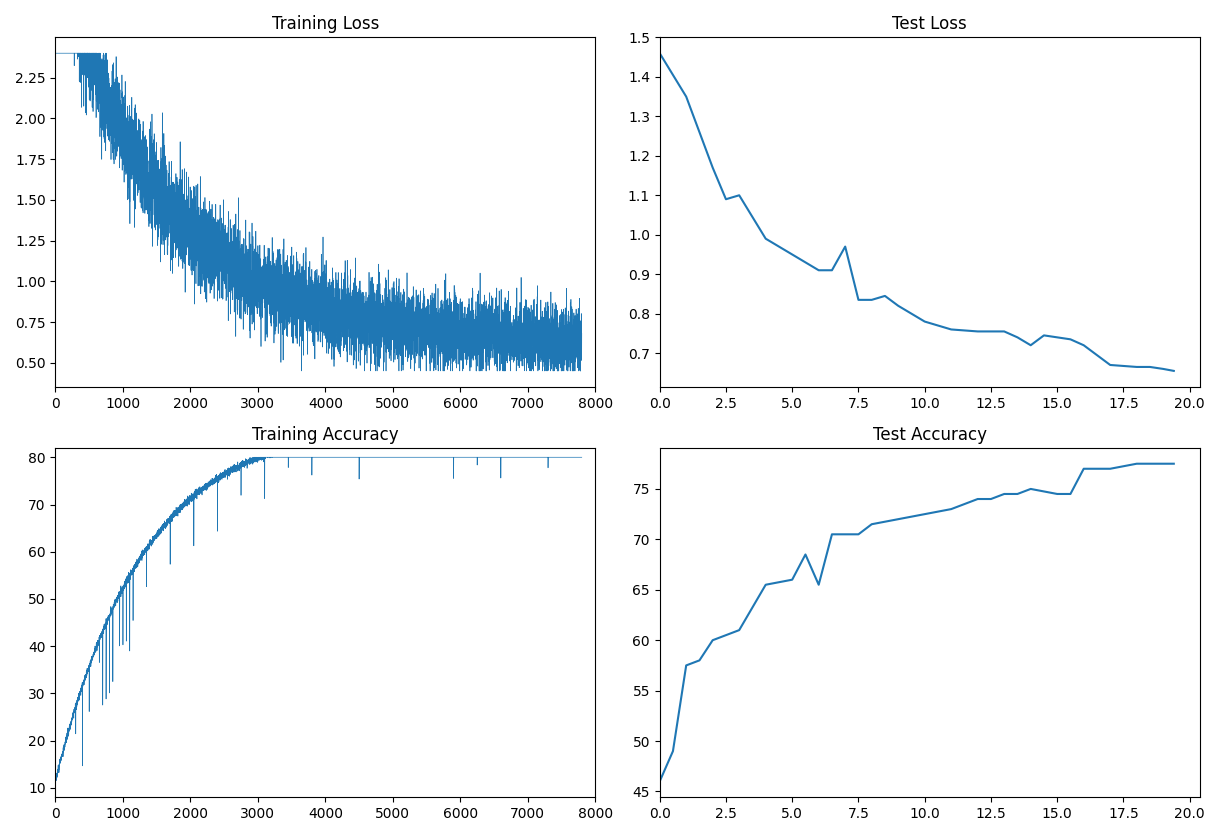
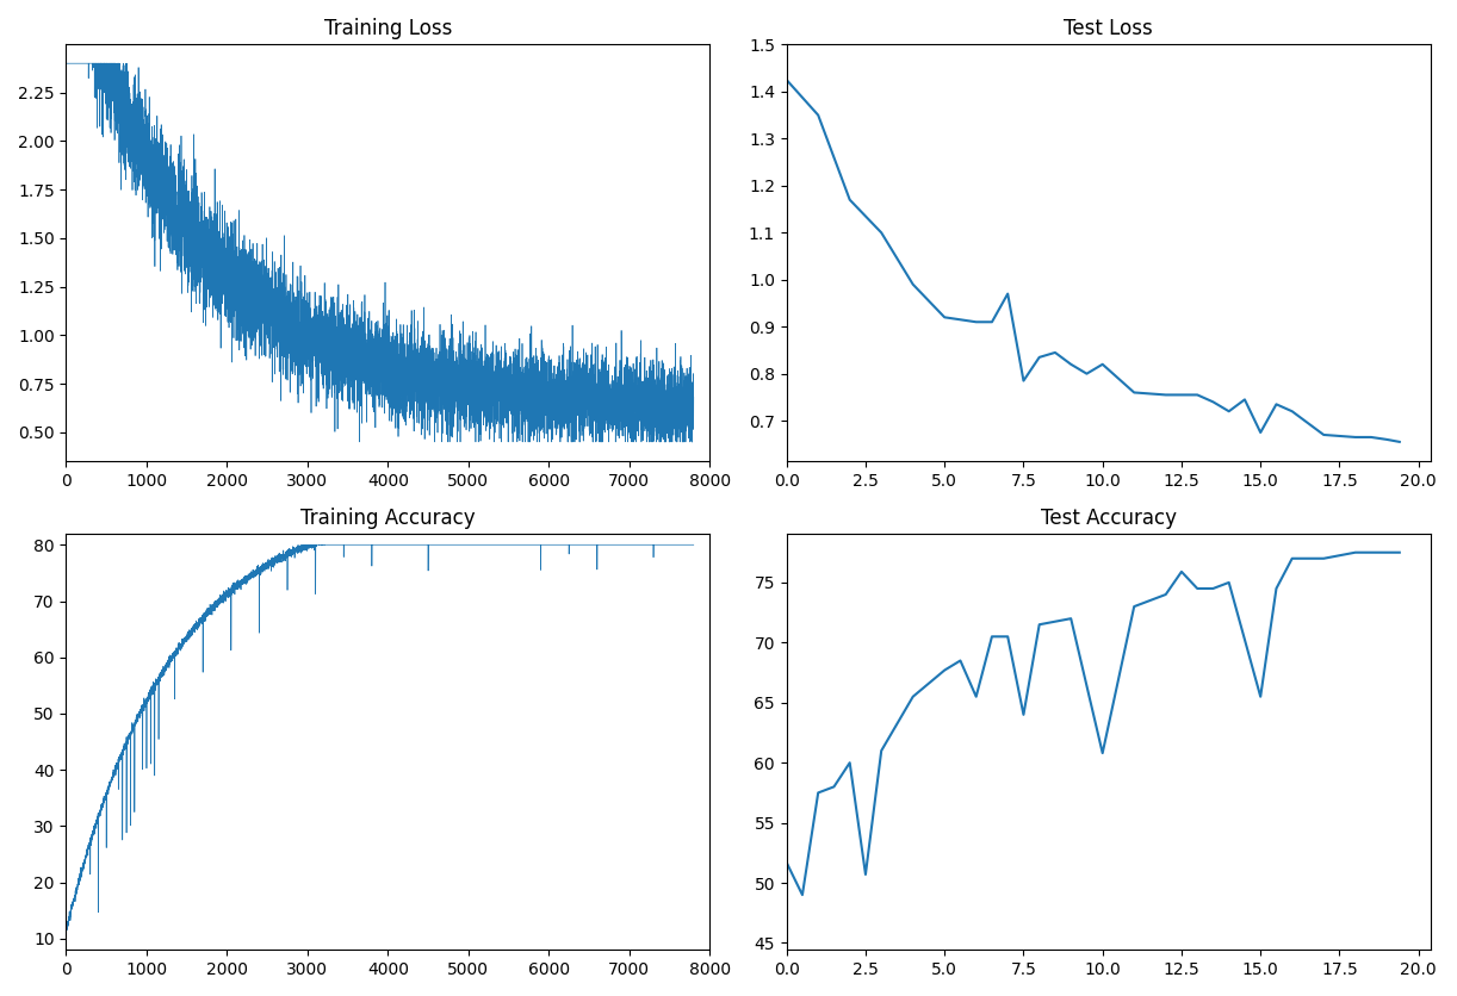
Test Loss/0.0: 1.460 -> 1.425
Test Loss/2.5: 1.090 -> 1.135
Test Loss/5.0: 0.950 -> 0.920
Test Loss/7.5: 0.835 -> 0.785
Test Loss/10.0: 0.780 -> 0.820
Test Loss/15.0: 0.740 -> 0.675
Test Accuracy/0.0: 46.0 -> 51.7
Test Accuracy/2.5: 60.5 -> 50.7
Test Accuracy/5.0: 66.0 -> 67.7
Test Accuracy/7.5: 70.5 -> 64.0
Test Accuracy/10.0: 72.5 -> 60.8
Test Accuracy/12.5: 74.0 -> 75.9
Test Accuracy/15.0: 74.5 -> 65.5
